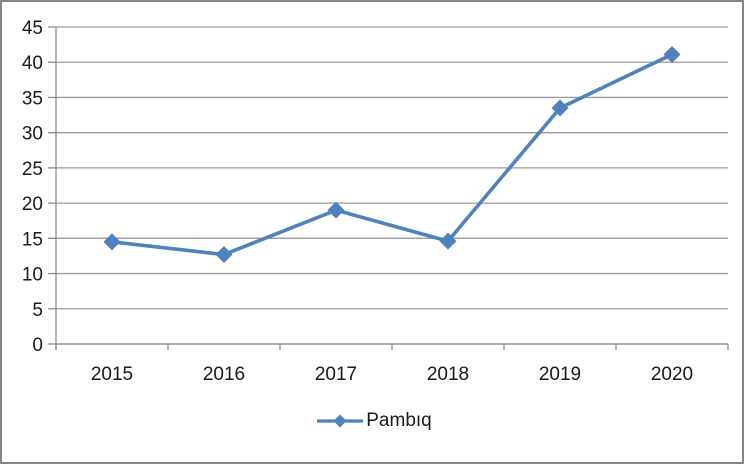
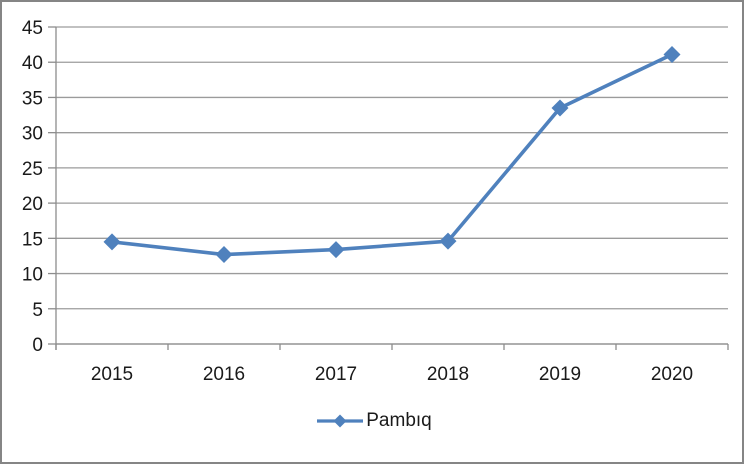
2017: 19 -> 13
